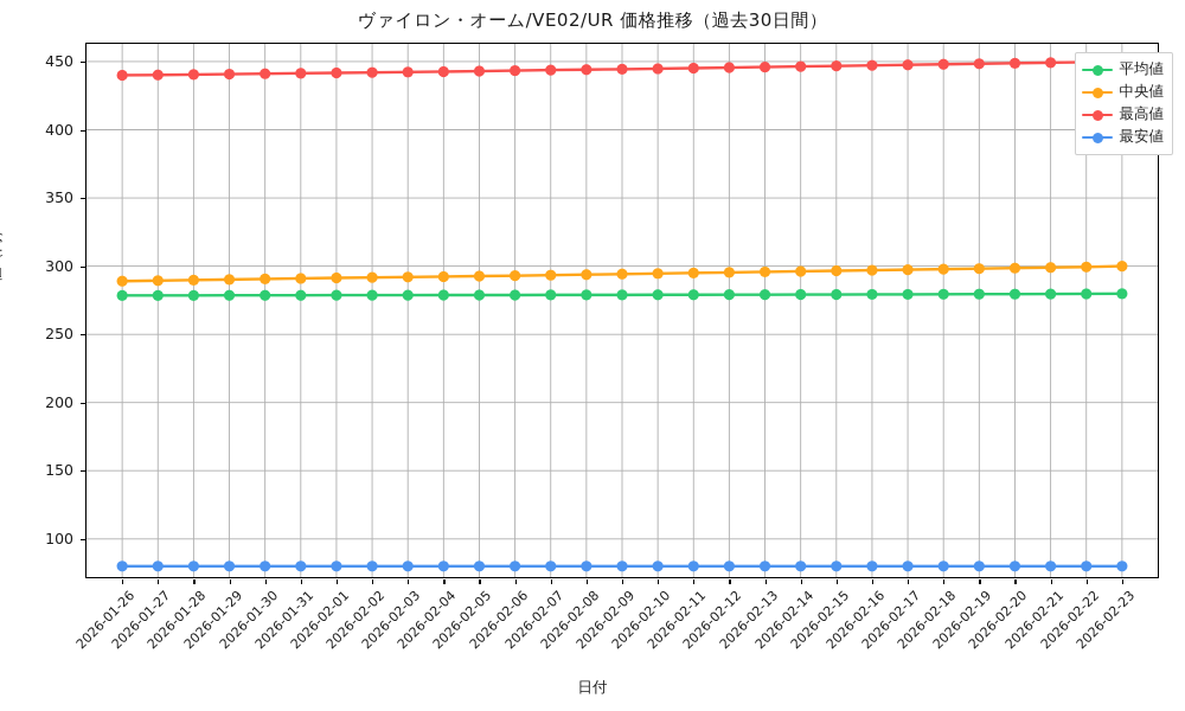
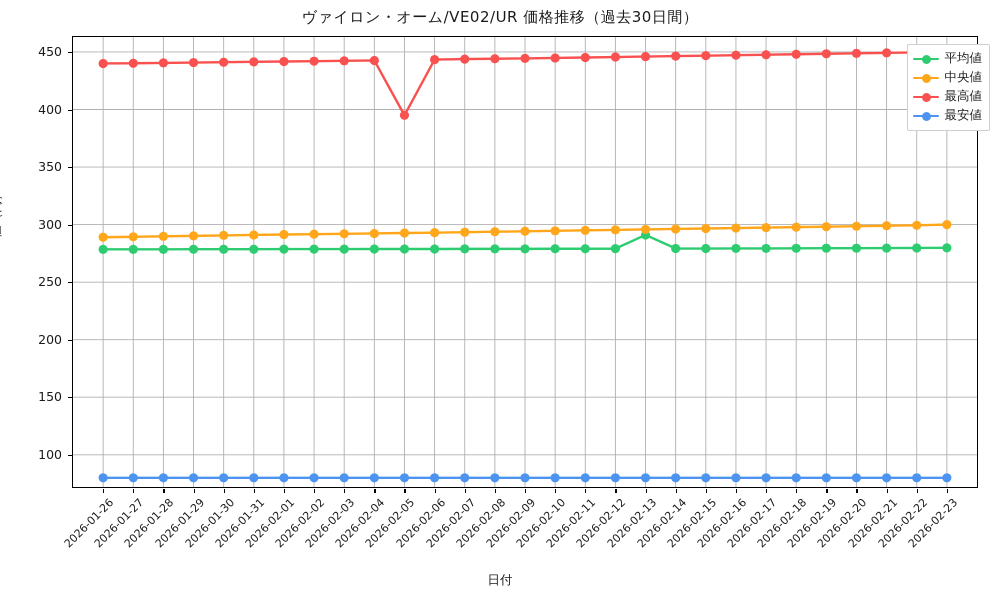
最高値/2026-02-05: 443 -> 395
平均値/2026-02-13: 279 -> 291
